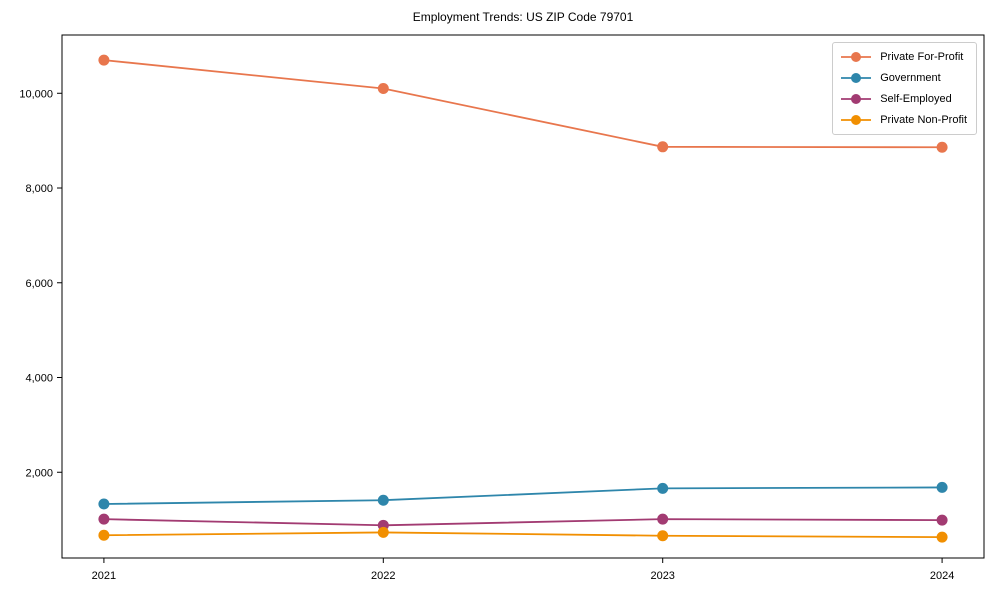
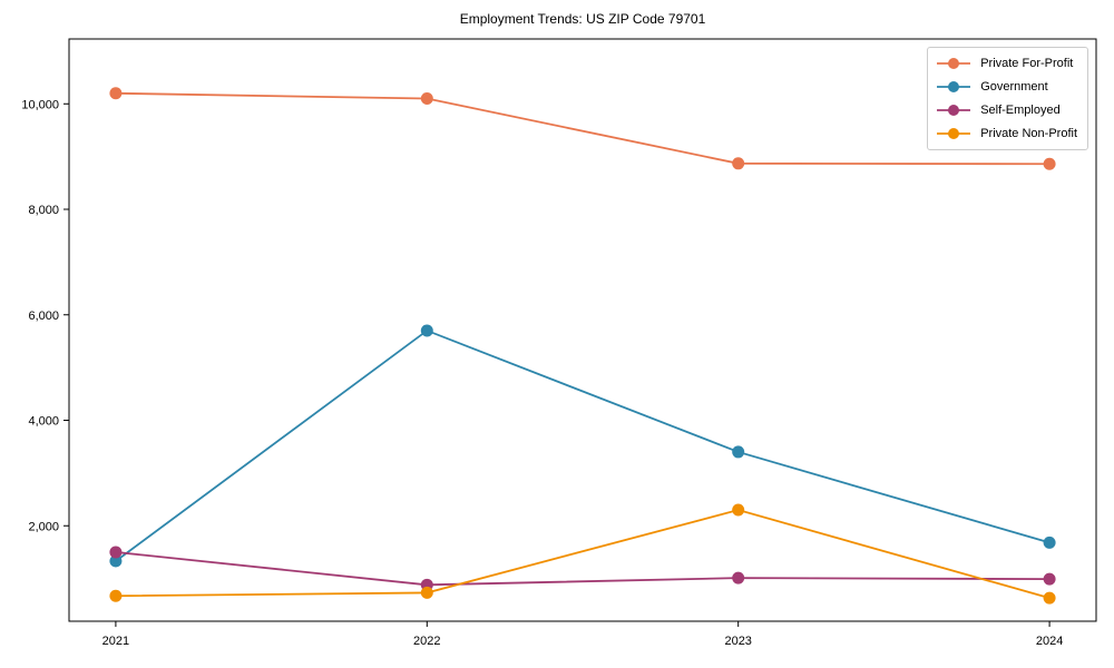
Private For-Profit/2021: 10700 -> 10200
Self-Employed/2021: 1000 -> 1500
Government/2022: 1400 -> 5700
Government/2023: 1700 -> 3400
Private Non-Profit/2023: 700 -> 2300
